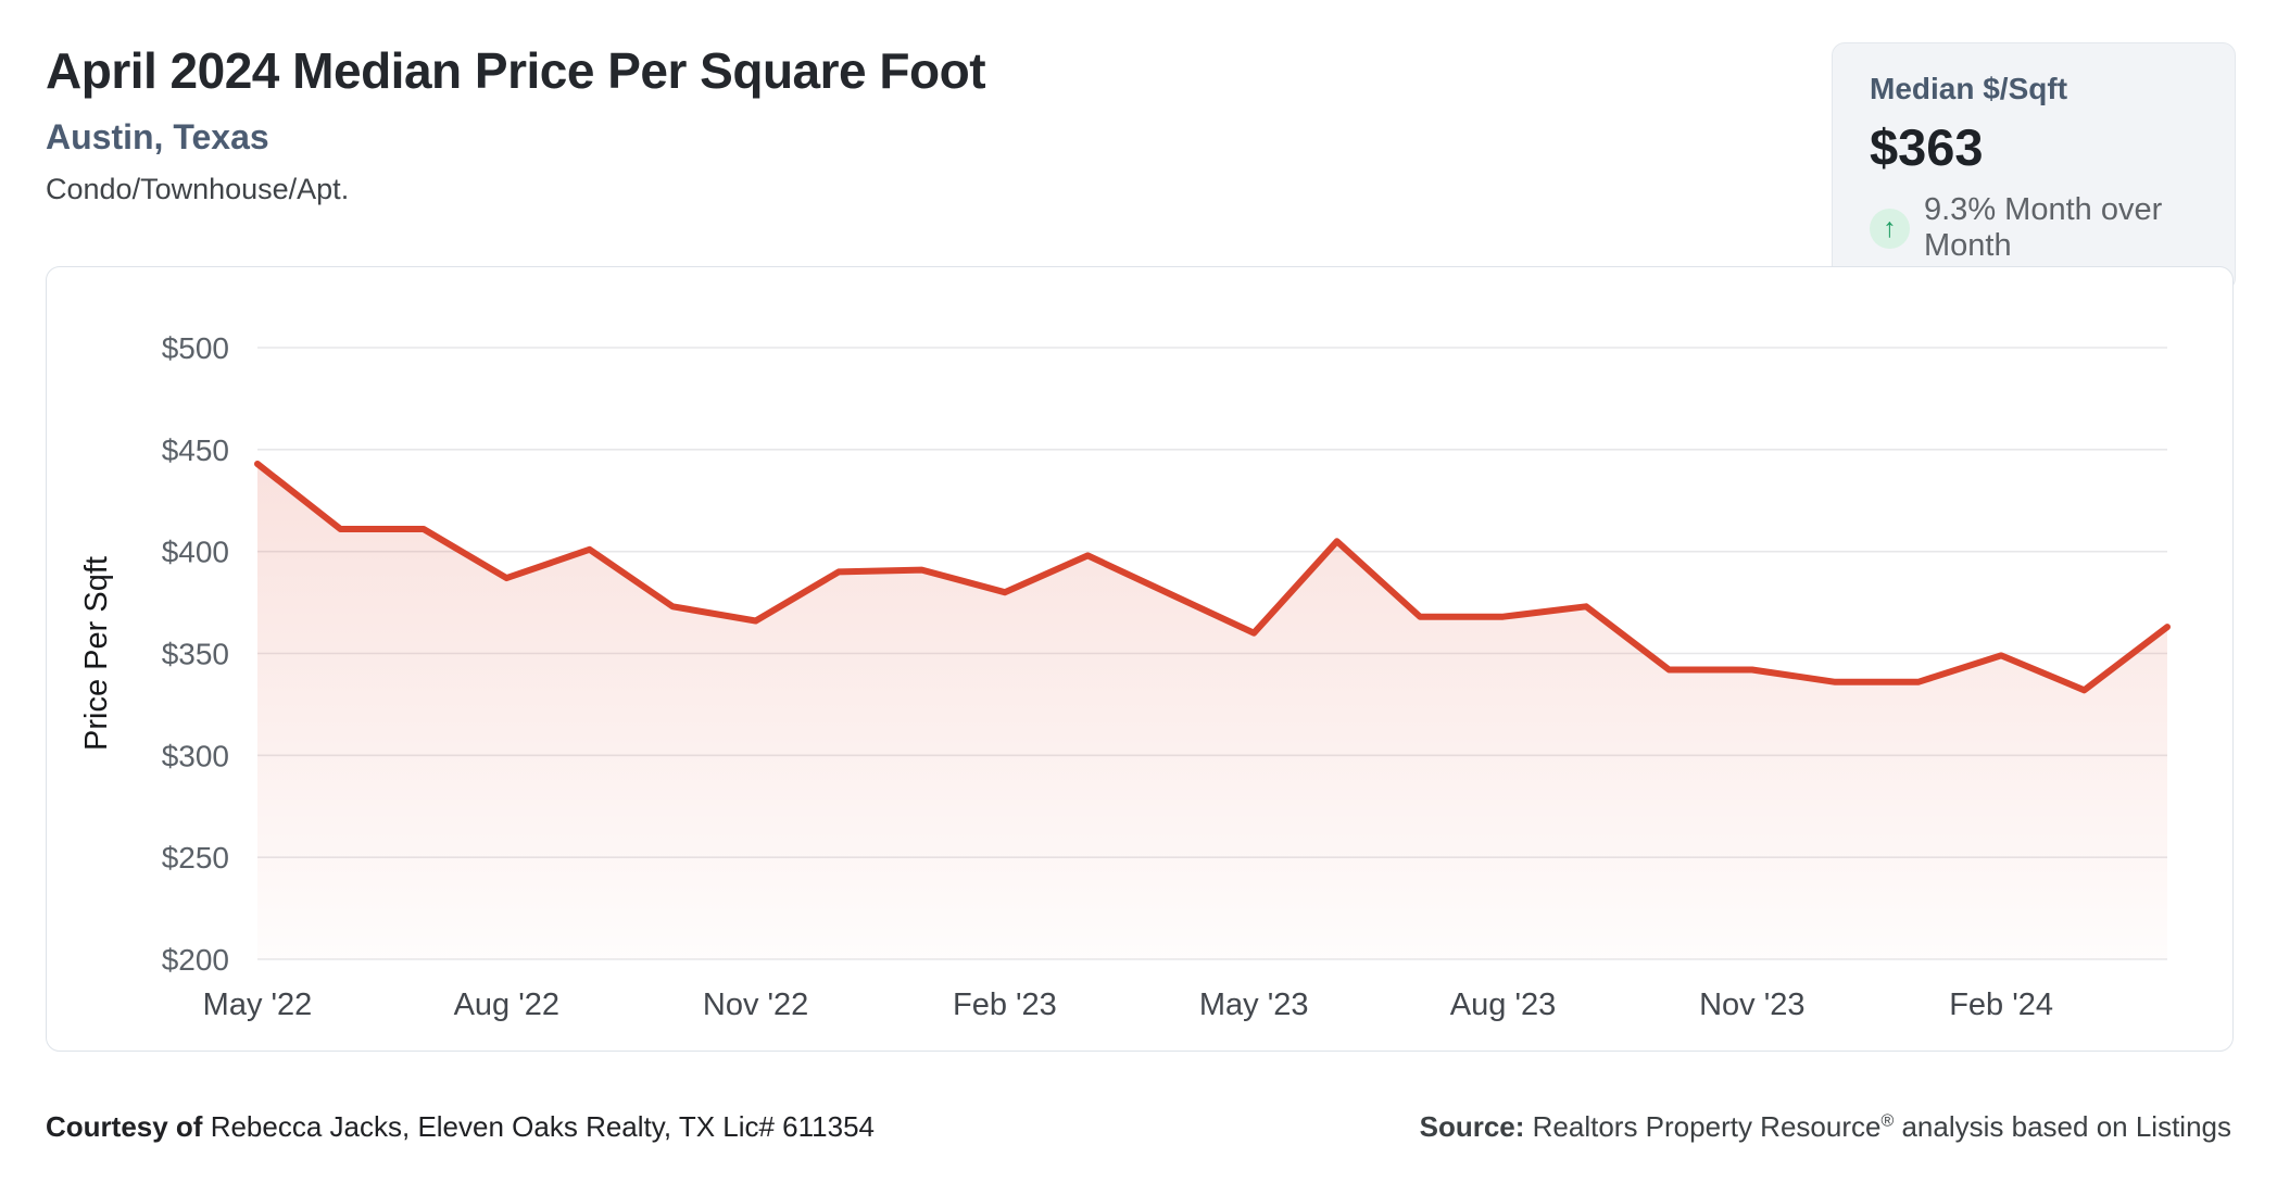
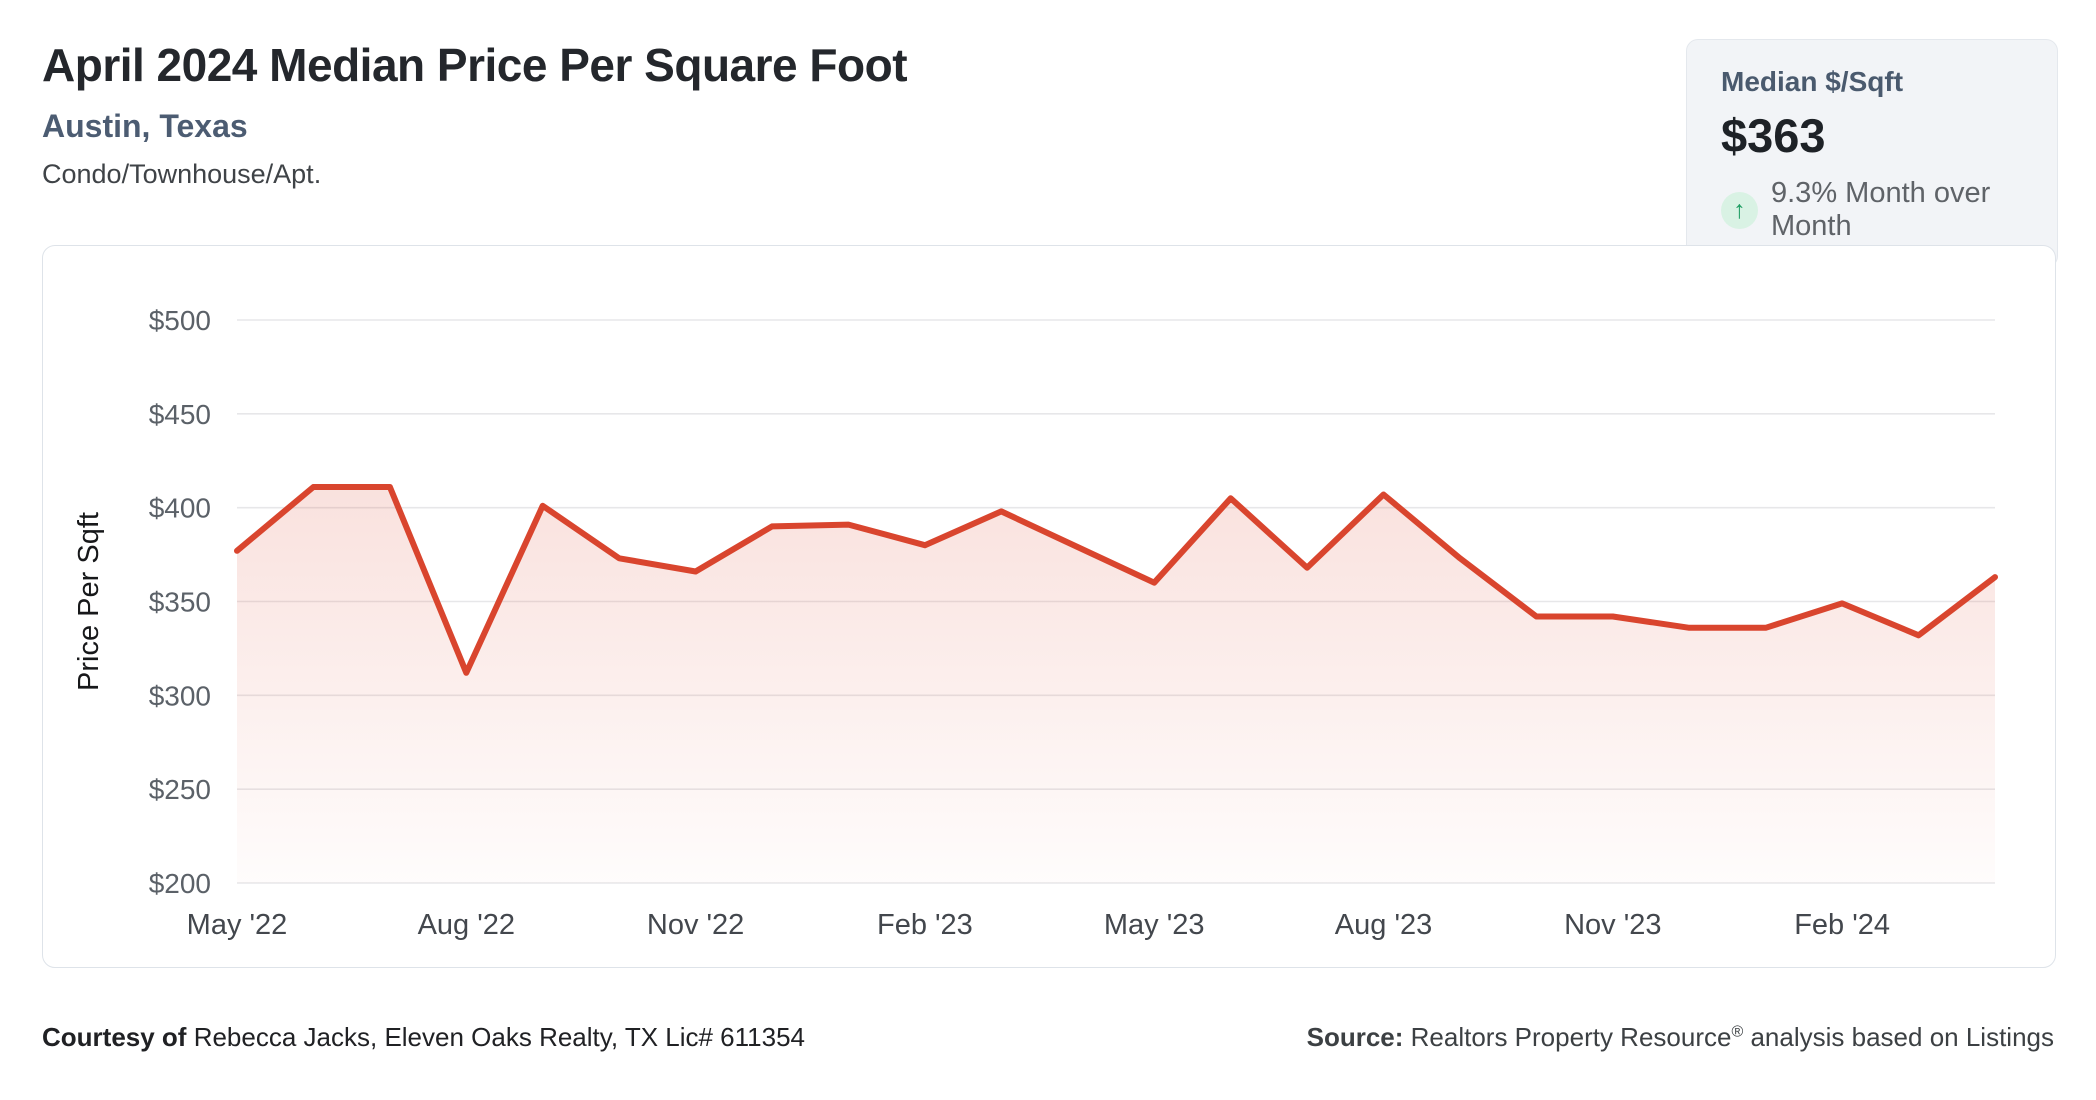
May '22: $443 -> $377
Aug '22: $387 -> $312
Aug '23: $368 -> $407
